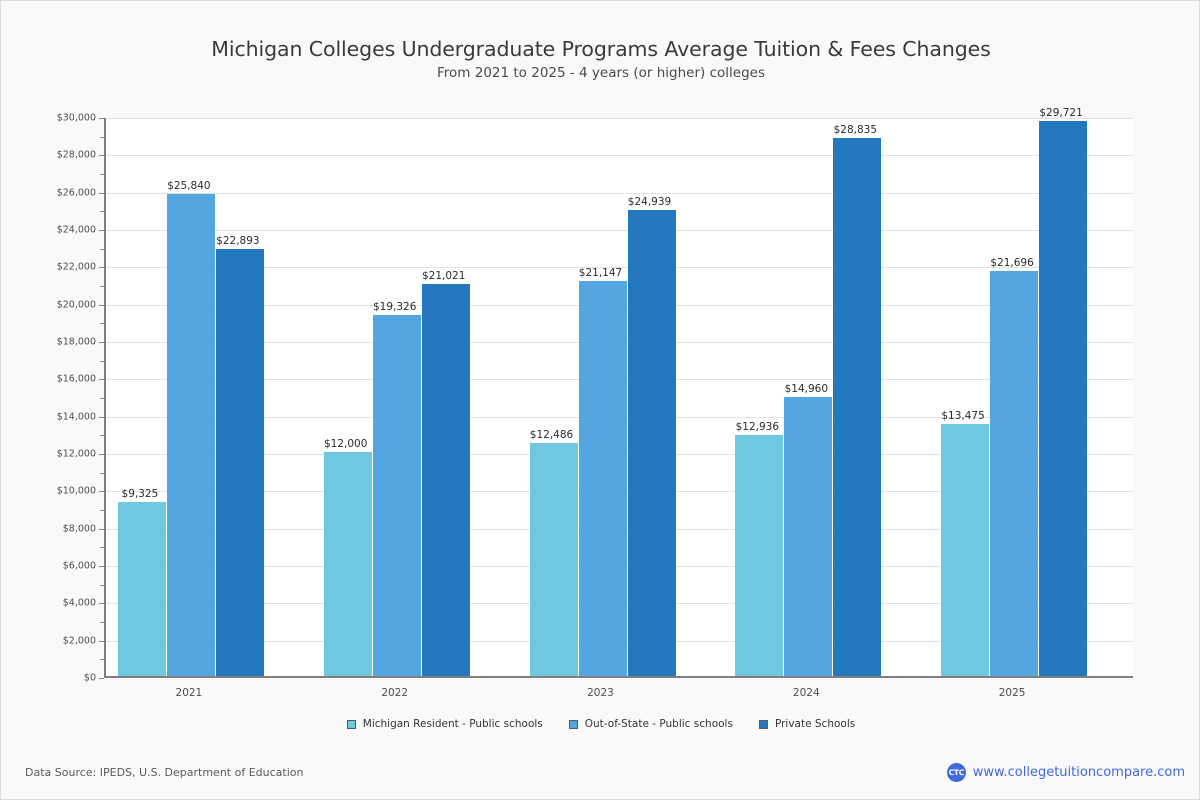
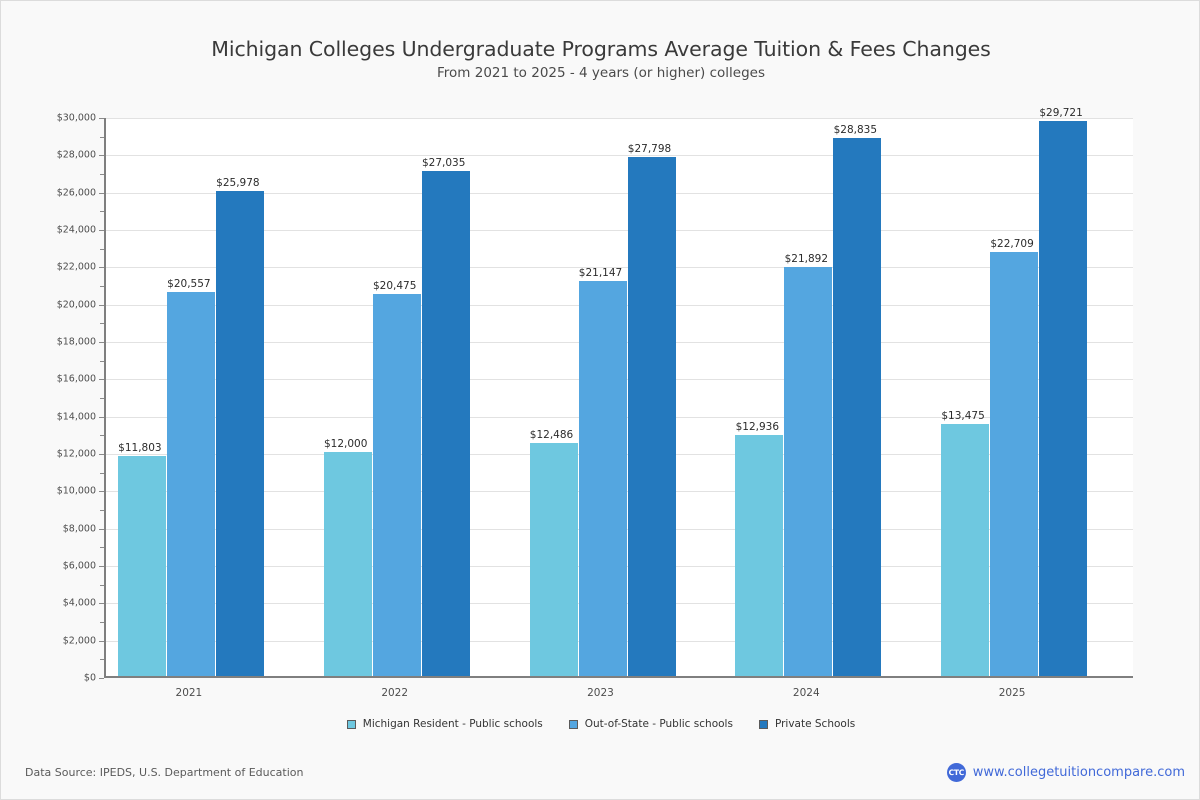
Michigan Resident - Public schools/2021: $9,325 -> $11,803
Out-of-State - Public schools/2021: $25,840 -> $20,557
Private Schools/2021: $22,893 -> $25,978
Out-of-State - Public schools/2022: $19,326 -> $20,475
Private Schools/2022: $21,021 -> $27,035
Private Schools/2023: $24,939 -> $27,798
Out-of-State - Public schools/2024: $14,960 -> $21,892
Out-of-State - Public schools/2025: $21,696 -> $22,709
